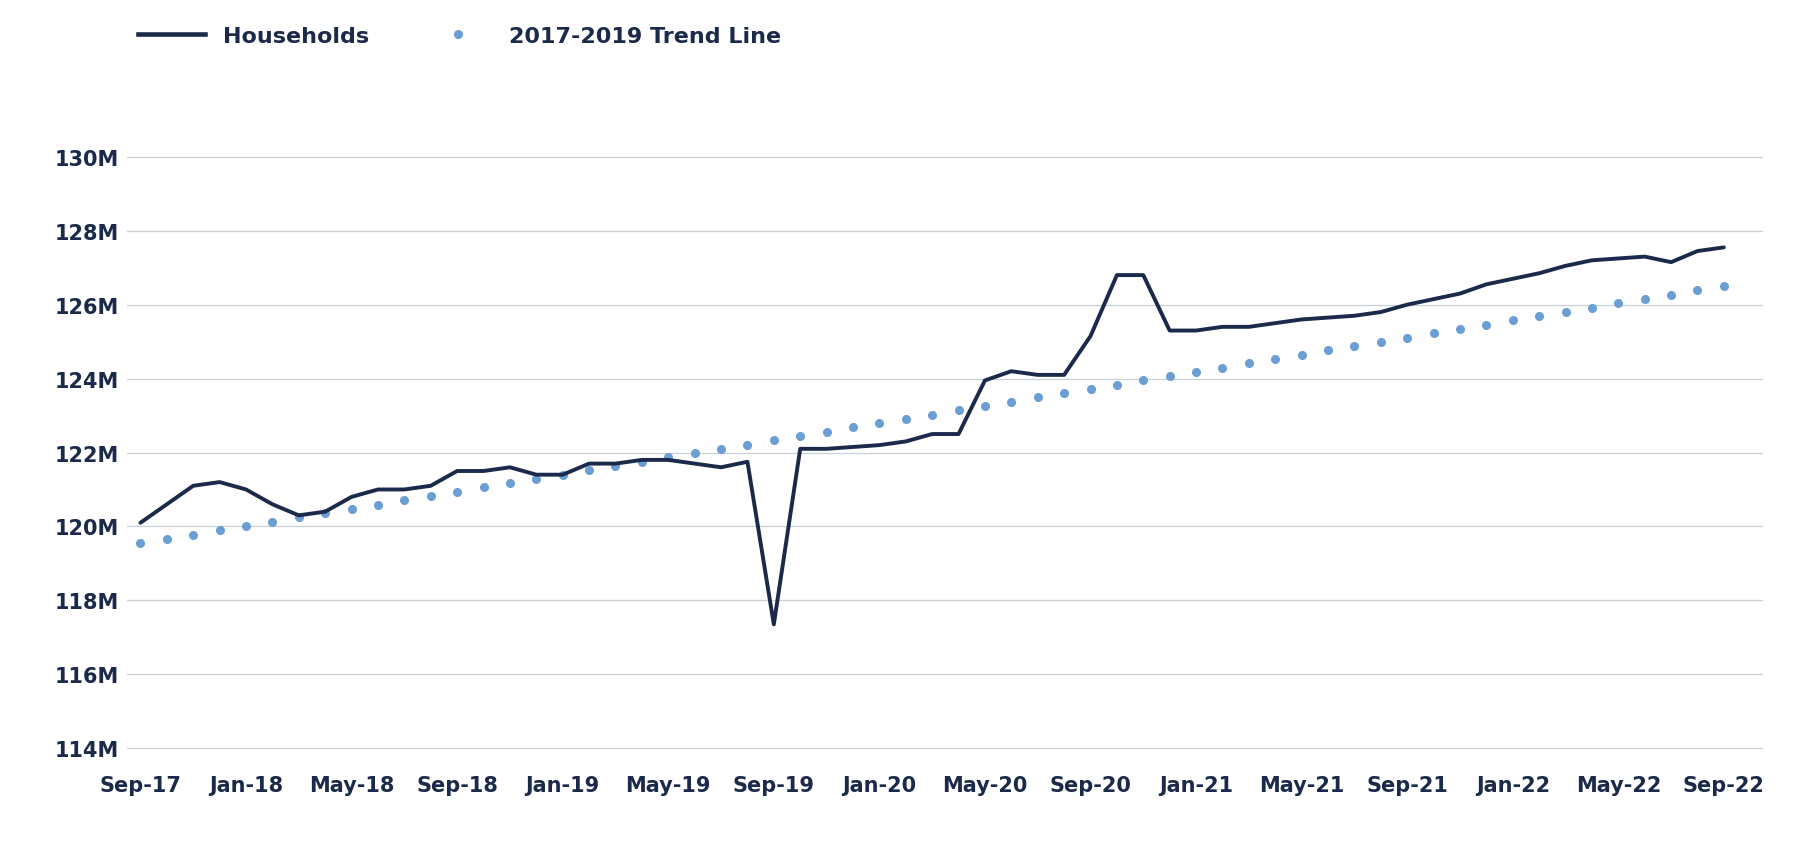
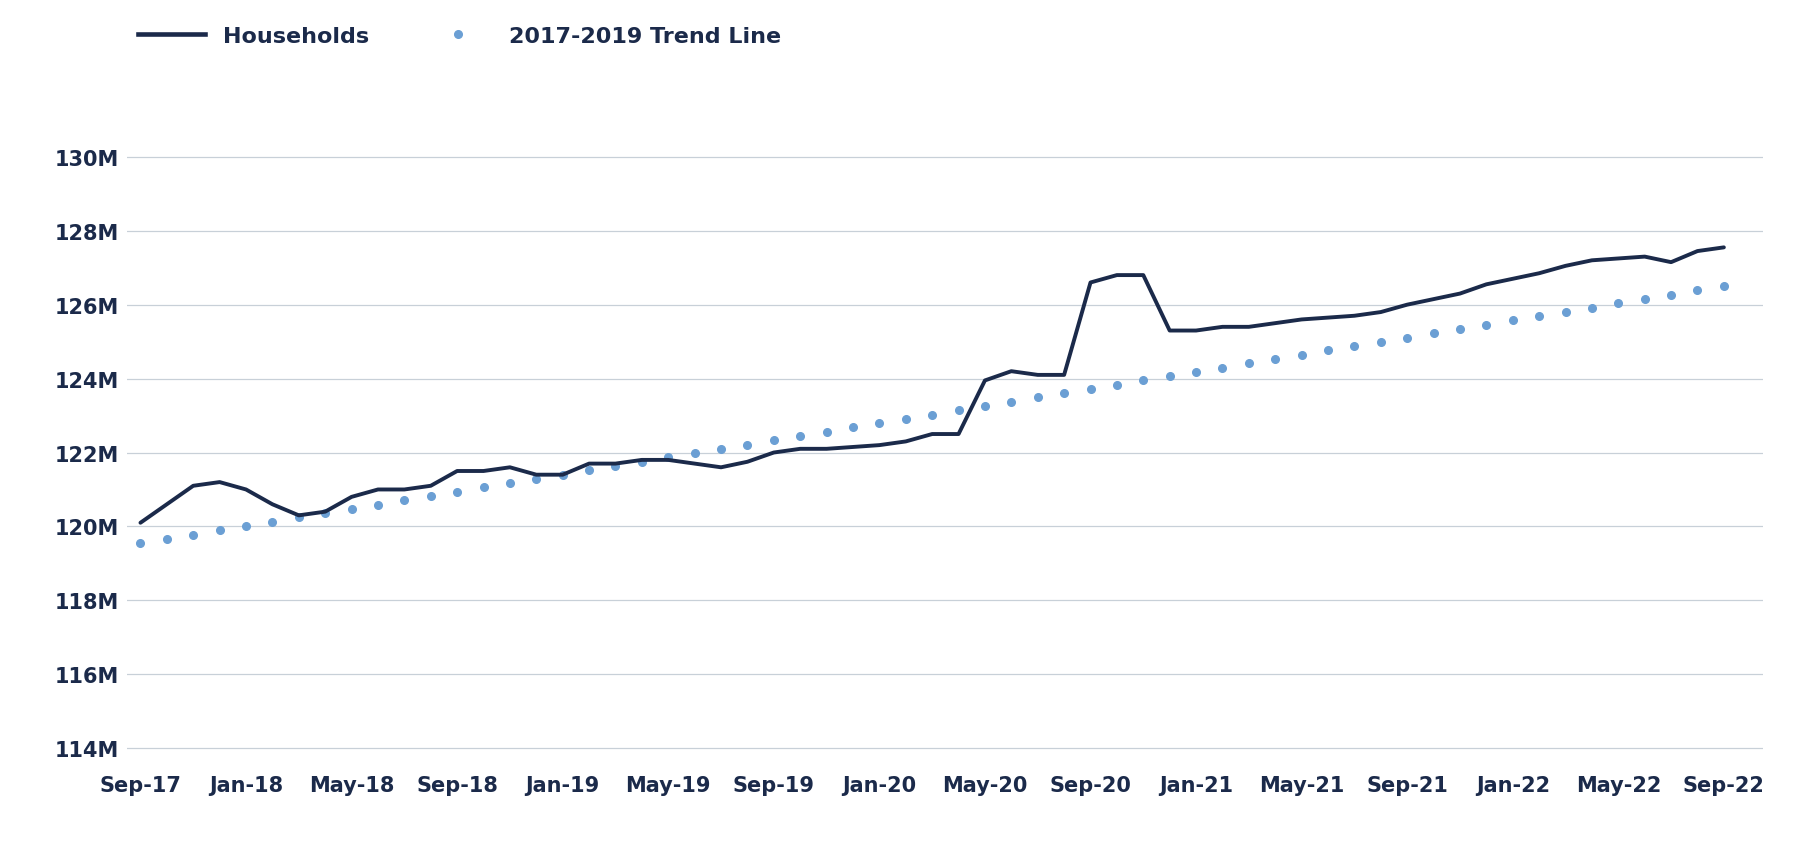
Households/Sep-19: 117.35M -> 122.00M
Households/Sep-20: 125.15M -> 126.60M
